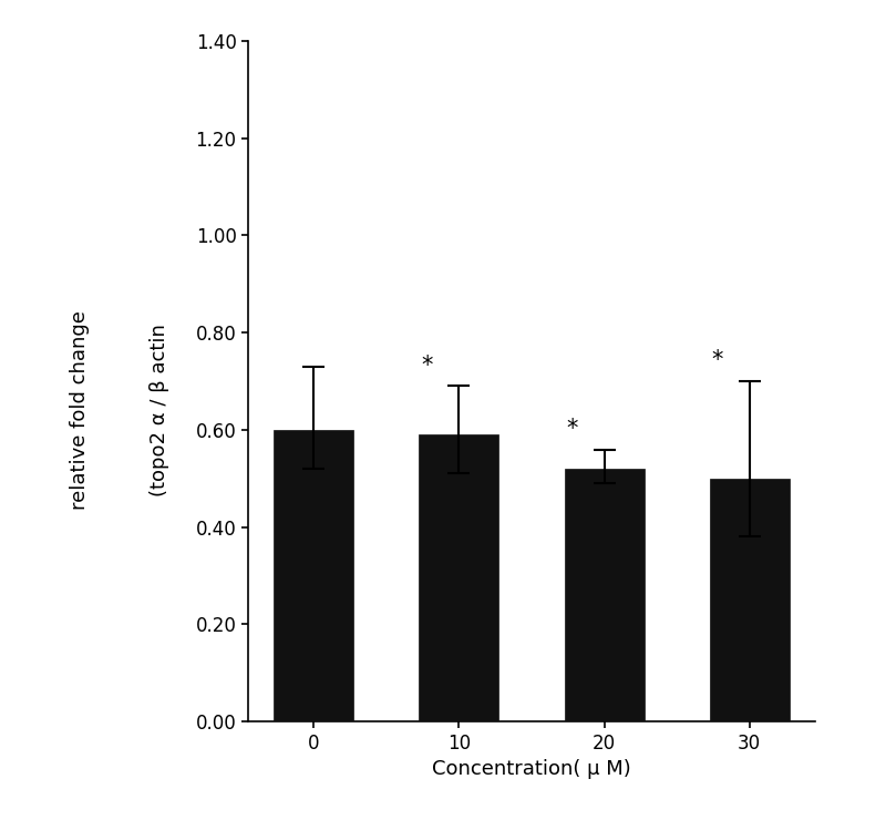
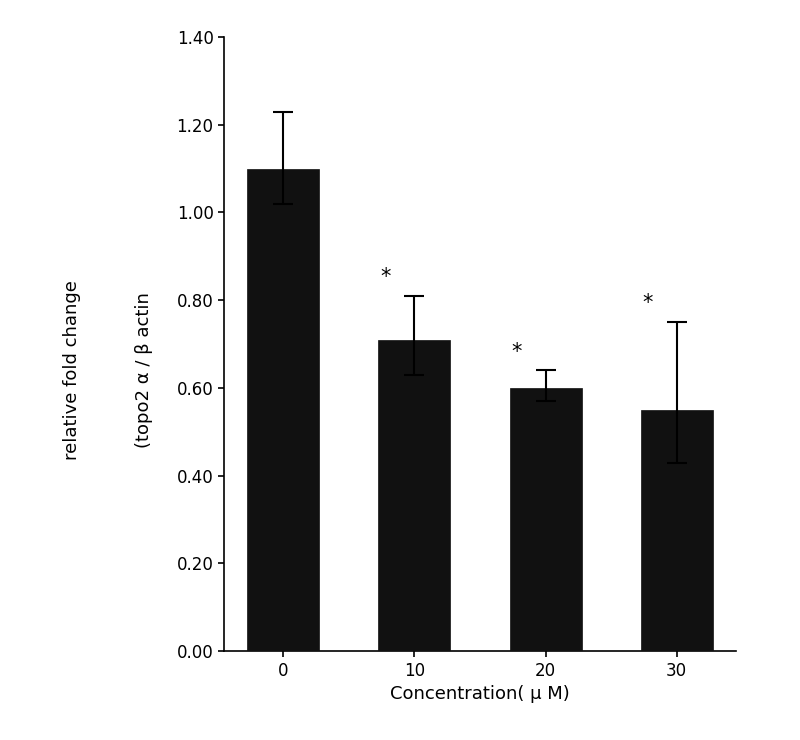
0: 0.60 -> 1.10
10: 0.59 -> 0.71
20: 0.52 -> 0.60
30: 0.50 -> 0.55
